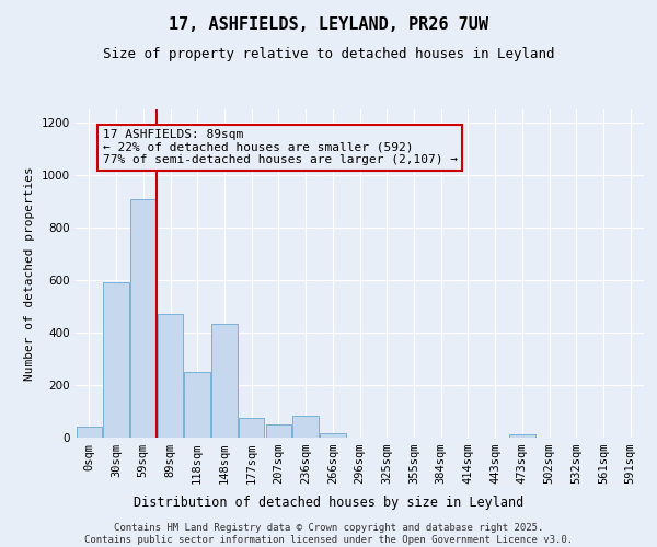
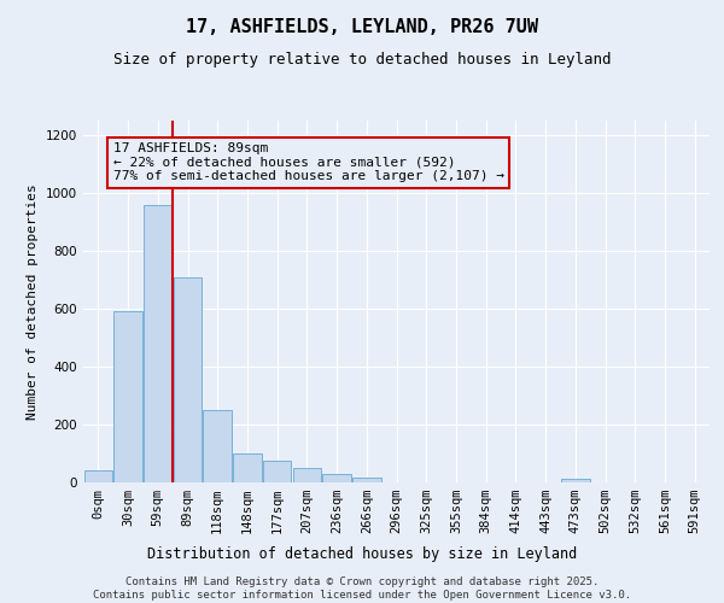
59sqm: 910 -> 960
89sqm: 470 -> 710
148sqm: 435 -> 100
236sqm: 85 -> 28
